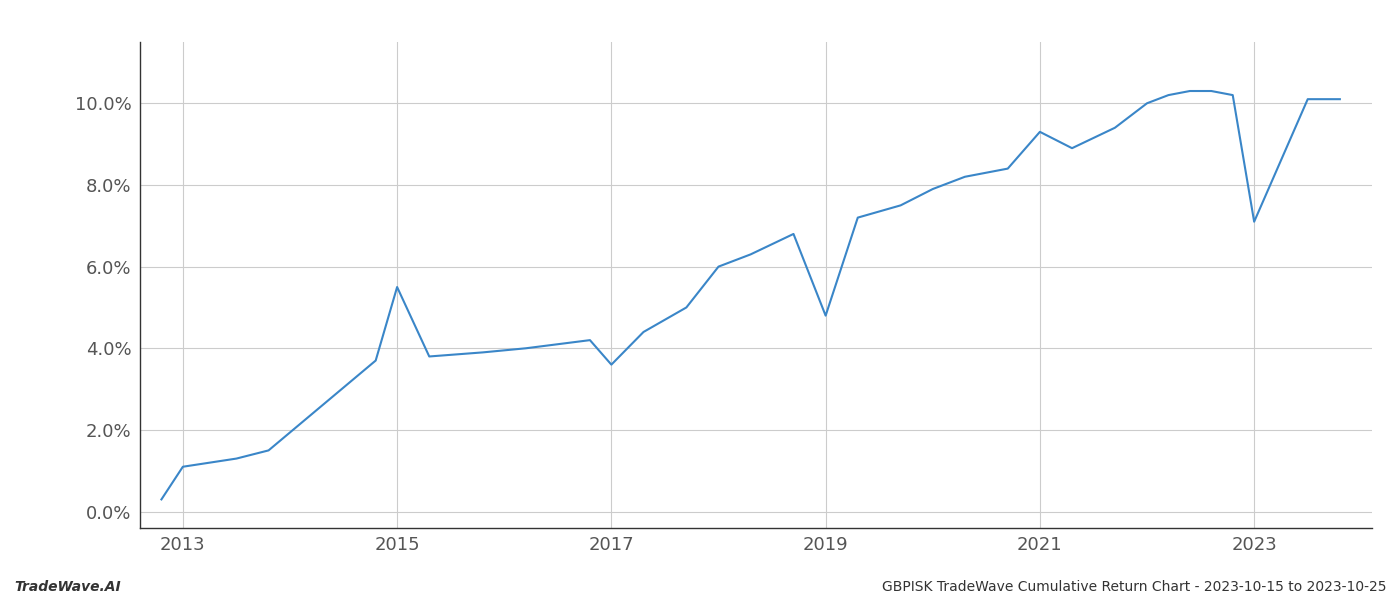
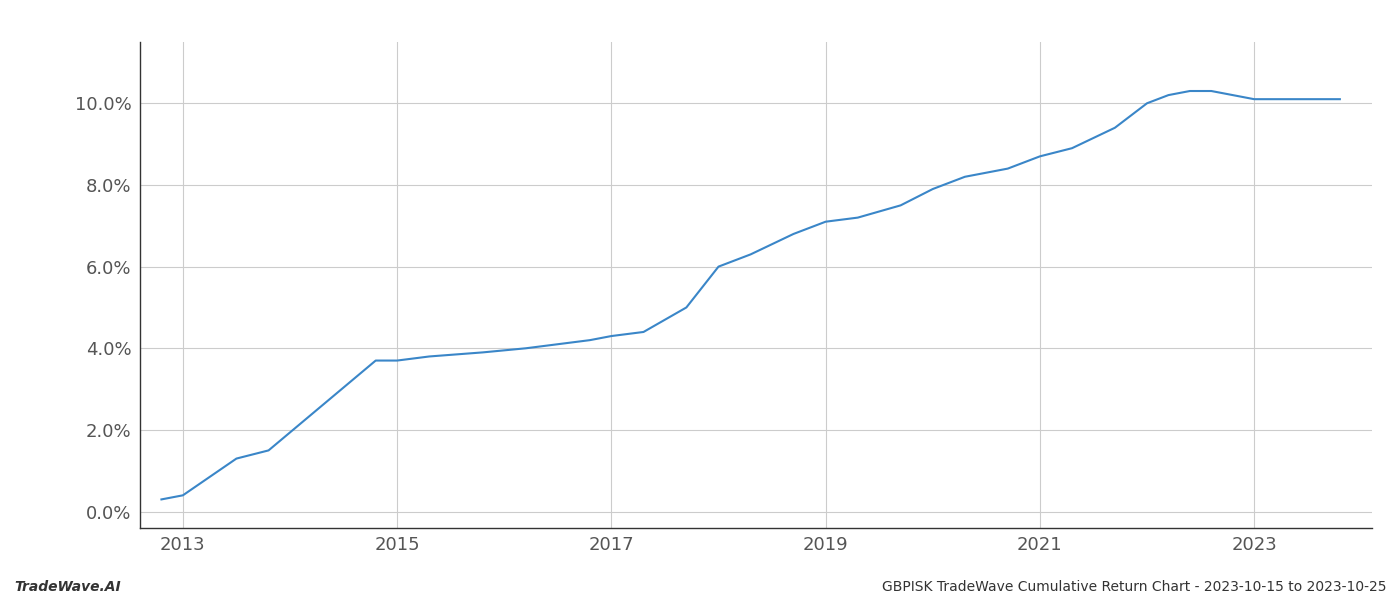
2013: 1.1% -> 0.4%
2015: 5.5% -> 3.7%
2017: 3.6% -> 4.3%
2019: 4.8% -> 7.1%
2021: 9.3% -> 8.7%
2023: 7.1% -> 10.1%
